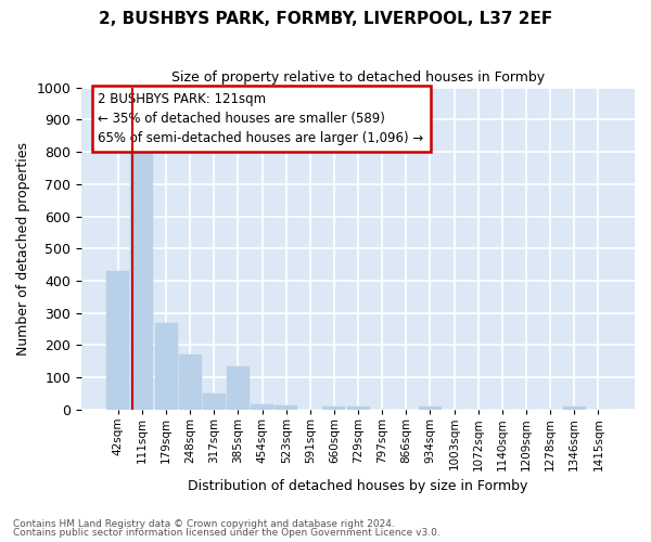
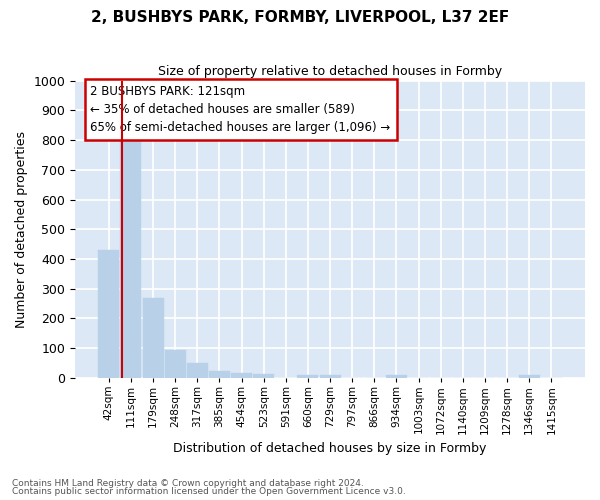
248sqm: 170 -> 93
385sqm: 135 -> 25
